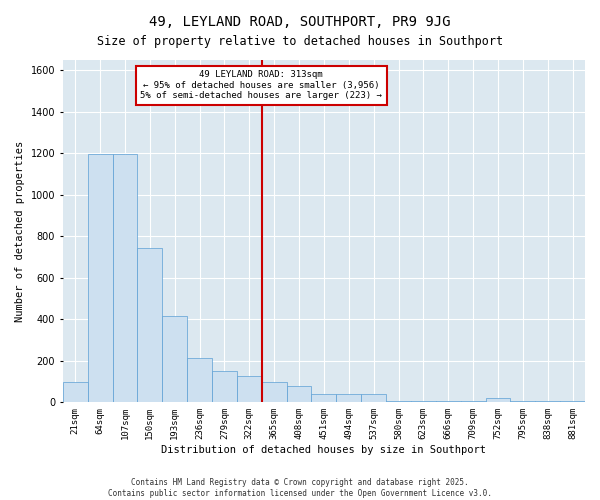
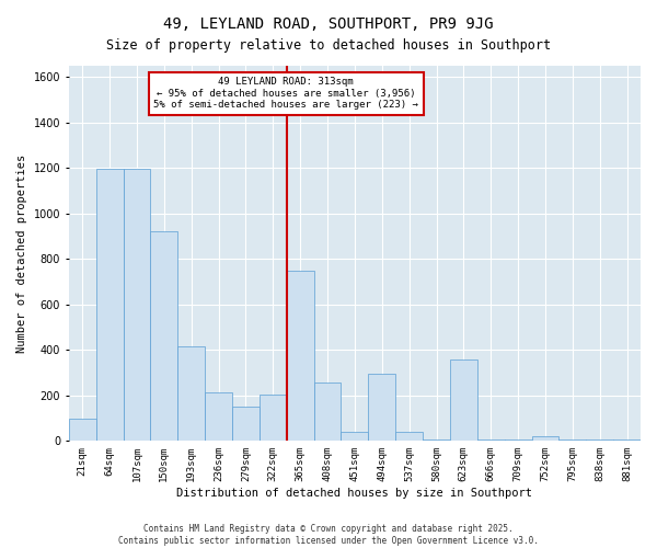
150sqm: 745 -> 920
322sqm: 125 -> 205
365sqm: 100 -> 750
408sqm: 78 -> 255
494sqm: 42 -> 295
623sqm: 7 -> 360
